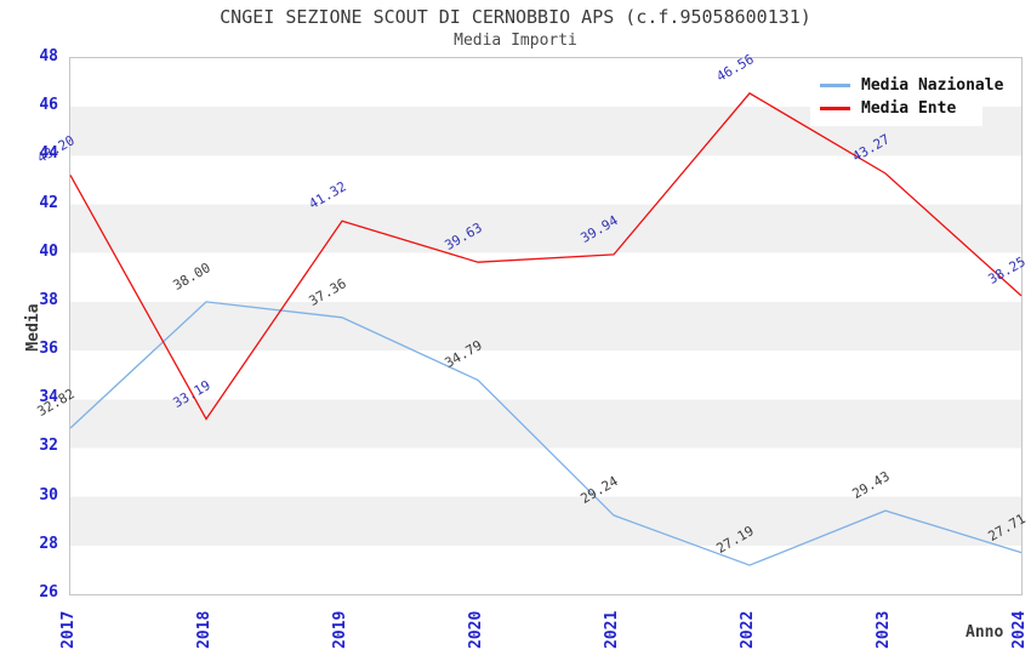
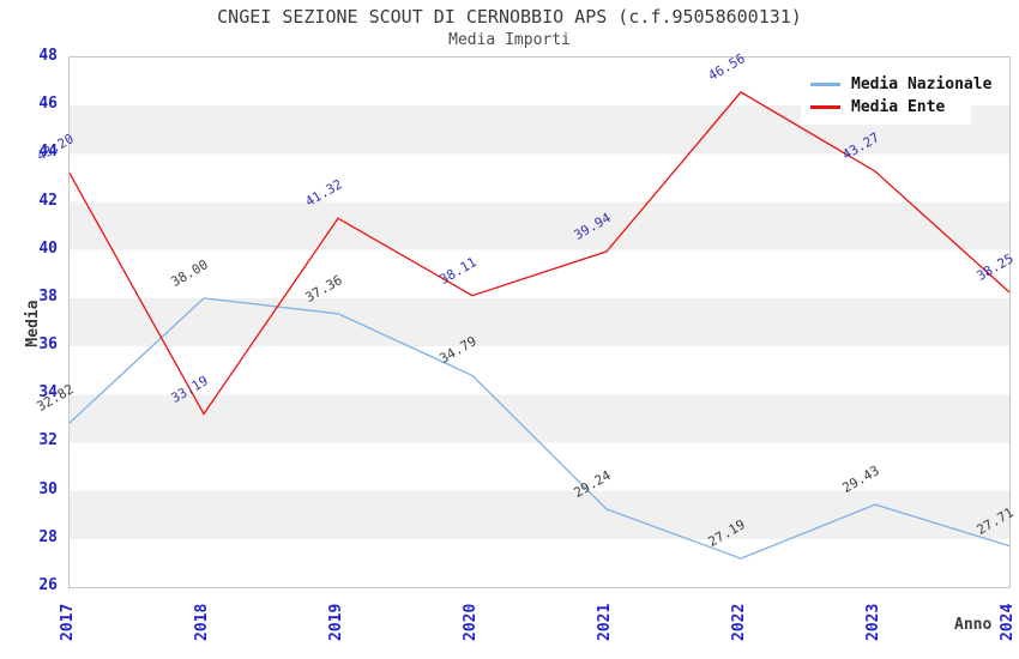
Media Ente/2020: 39.63 -> 38.11
